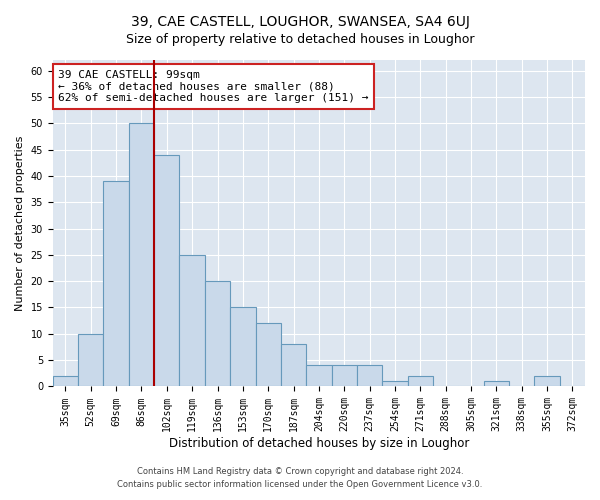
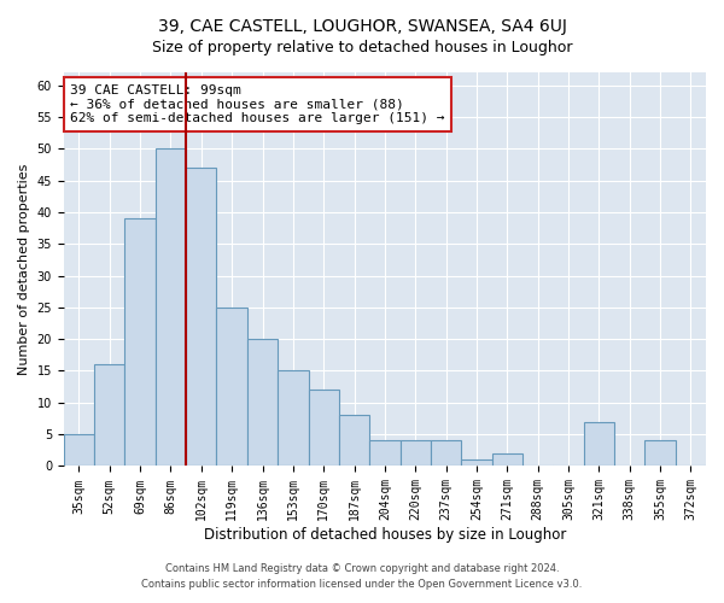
35sqm: 2 -> 5
52sqm: 10 -> 16
102sqm: 44 -> 47
321sqm: 1 -> 7
355sqm: 2 -> 4
